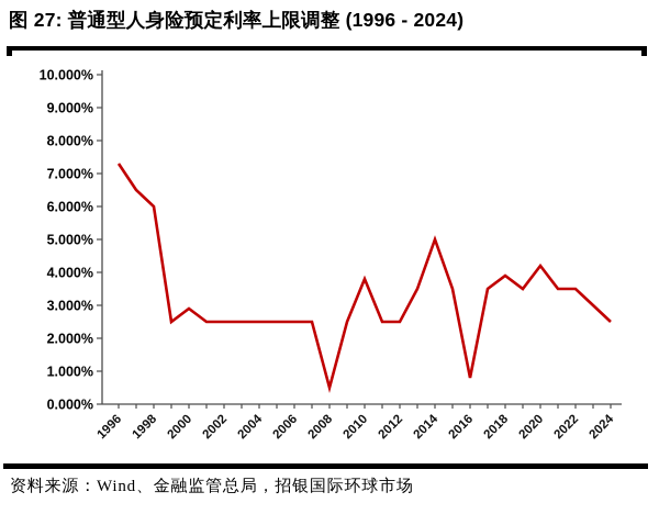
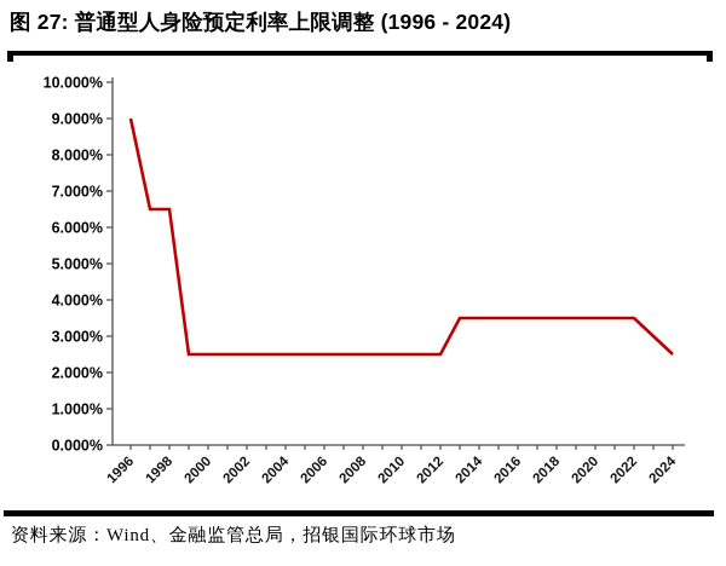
1996: 7.3% -> 9.0%
1998: 6.0% -> 6.5%
2000: 2.9% -> 2.5%
2008: 0.5% -> 2.5%
2010: 3.8% -> 2.5%
2014: 5.0% -> 3.5%
2016: 0.8% -> 3.5%
2018: 3.9% -> 3.5%
2020: 4.2% -> 3.5%
